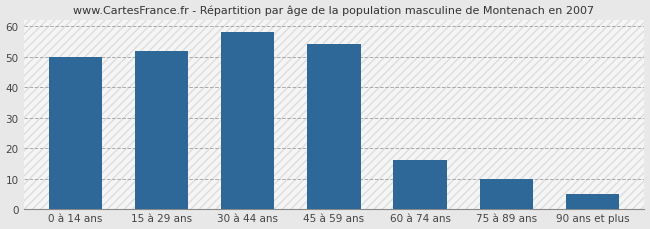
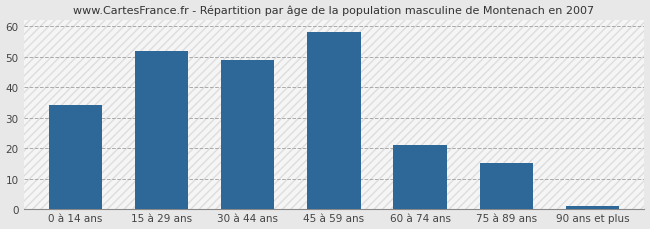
0 à 14 ans: 50 -> 34
30 à 44 ans: 58 -> 49
45 à 59 ans: 54 -> 58
60 à 74 ans: 16 -> 21
75 à 89 ans: 10 -> 15
90 ans et plus: 5 -> 1
